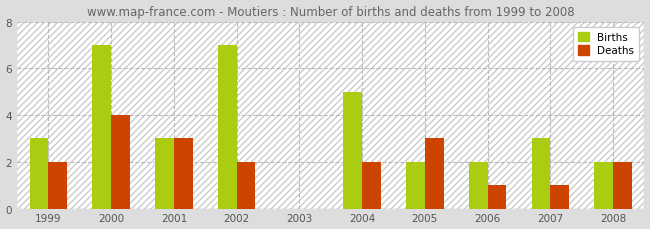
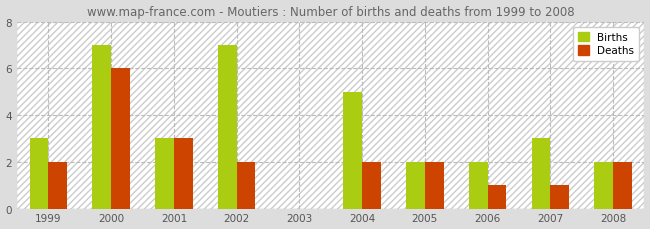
Deaths/2000: 4 -> 6
Deaths/2005: 3 -> 2
